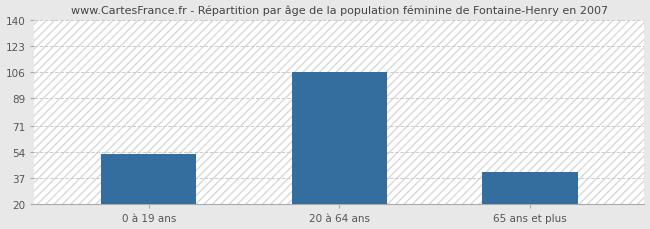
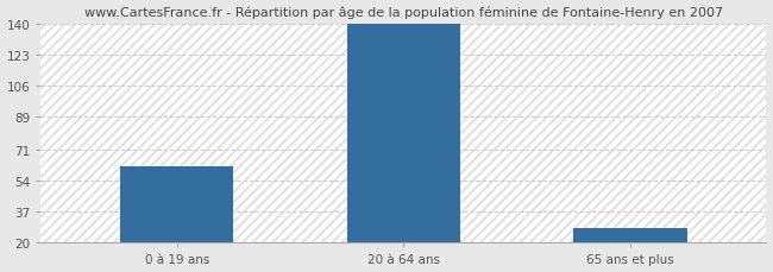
0 à 19 ans: 53 -> 62
20 à 64 ans: 106 -> 140
65 ans et plus: 41 -> 28
